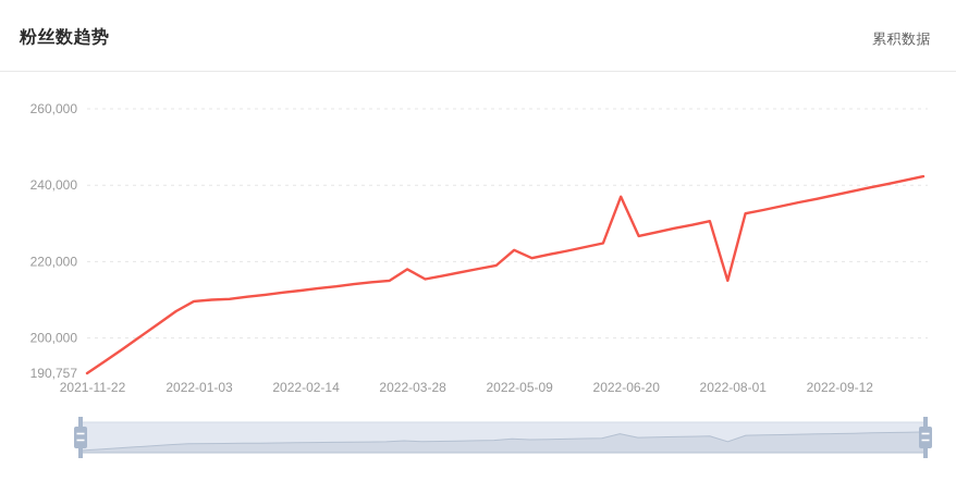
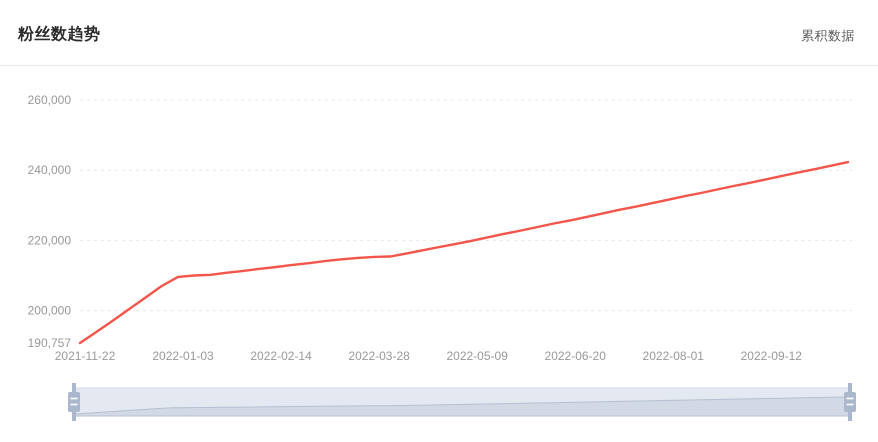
2022-03-28: 218000 -> 215000
2022-05-09: 223000 -> 220000
2022-06-20: 237000 -> 226000
2022-08-01: 215000 -> 232000
